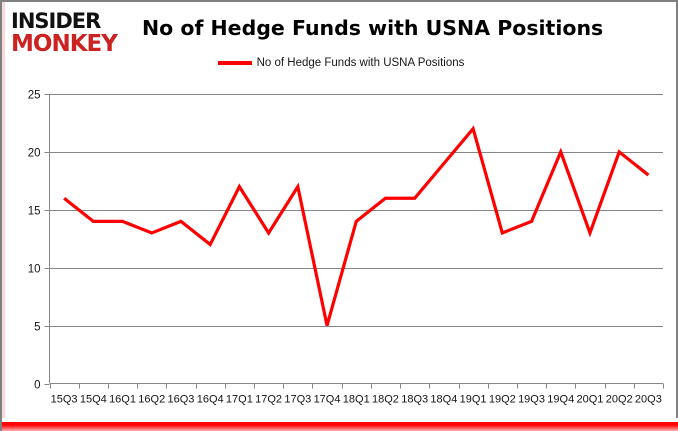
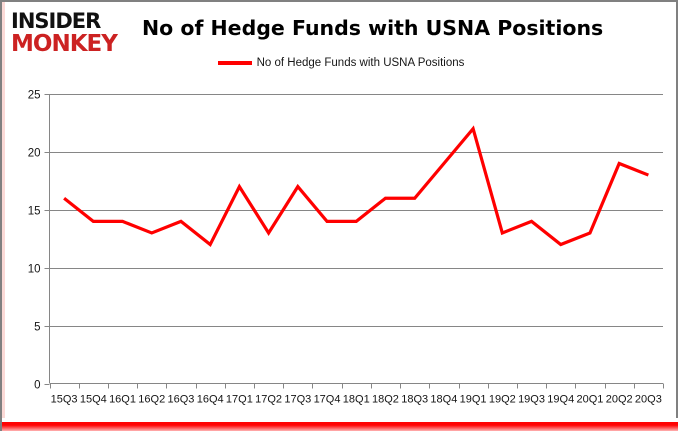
17Q4: 5 -> 14
19Q4: 20 -> 12
20Q2: 20 -> 19
